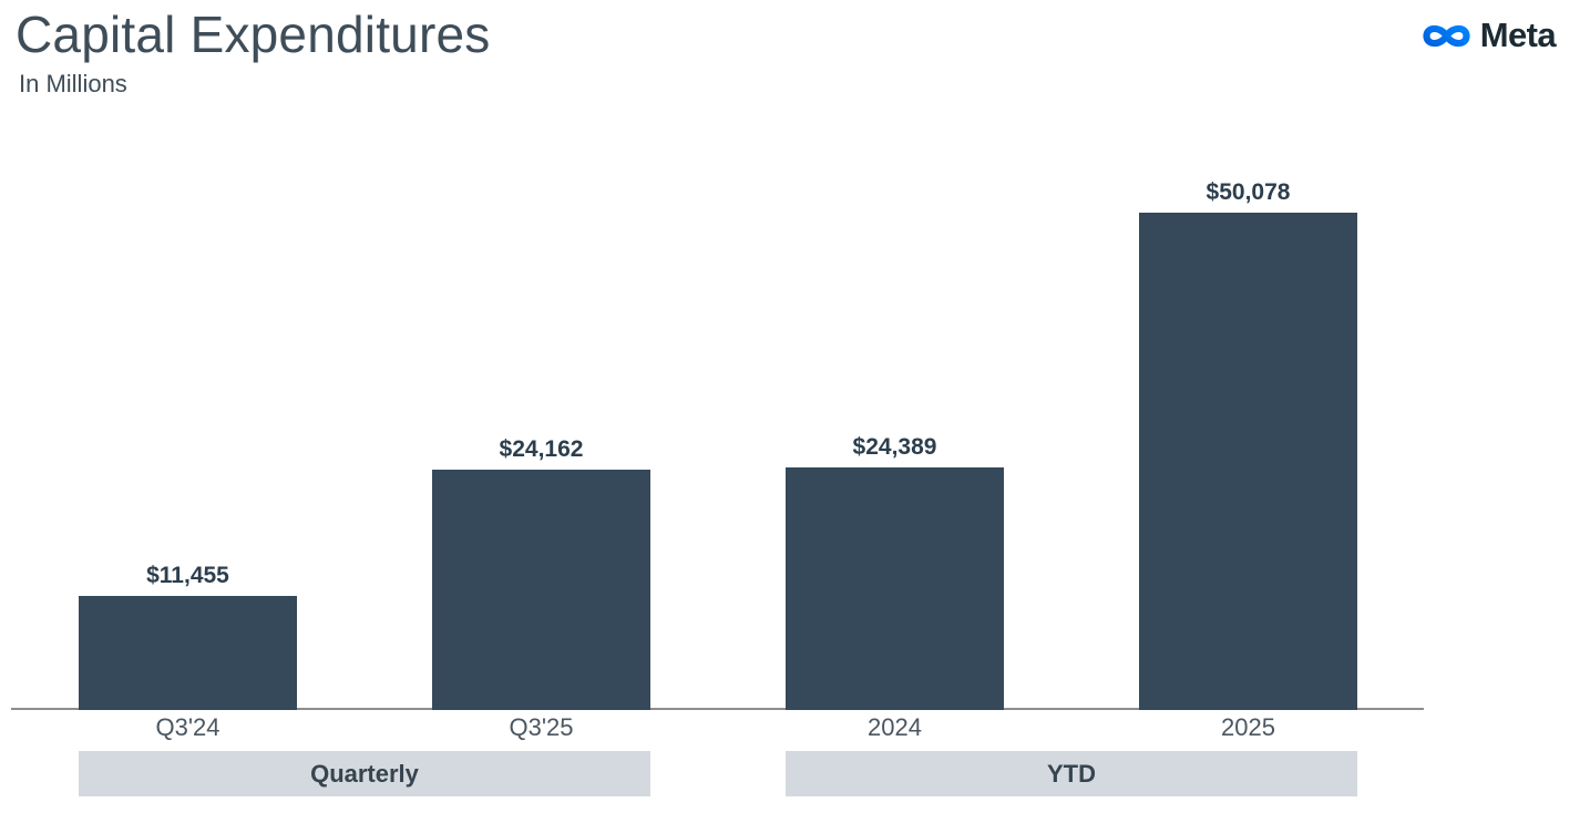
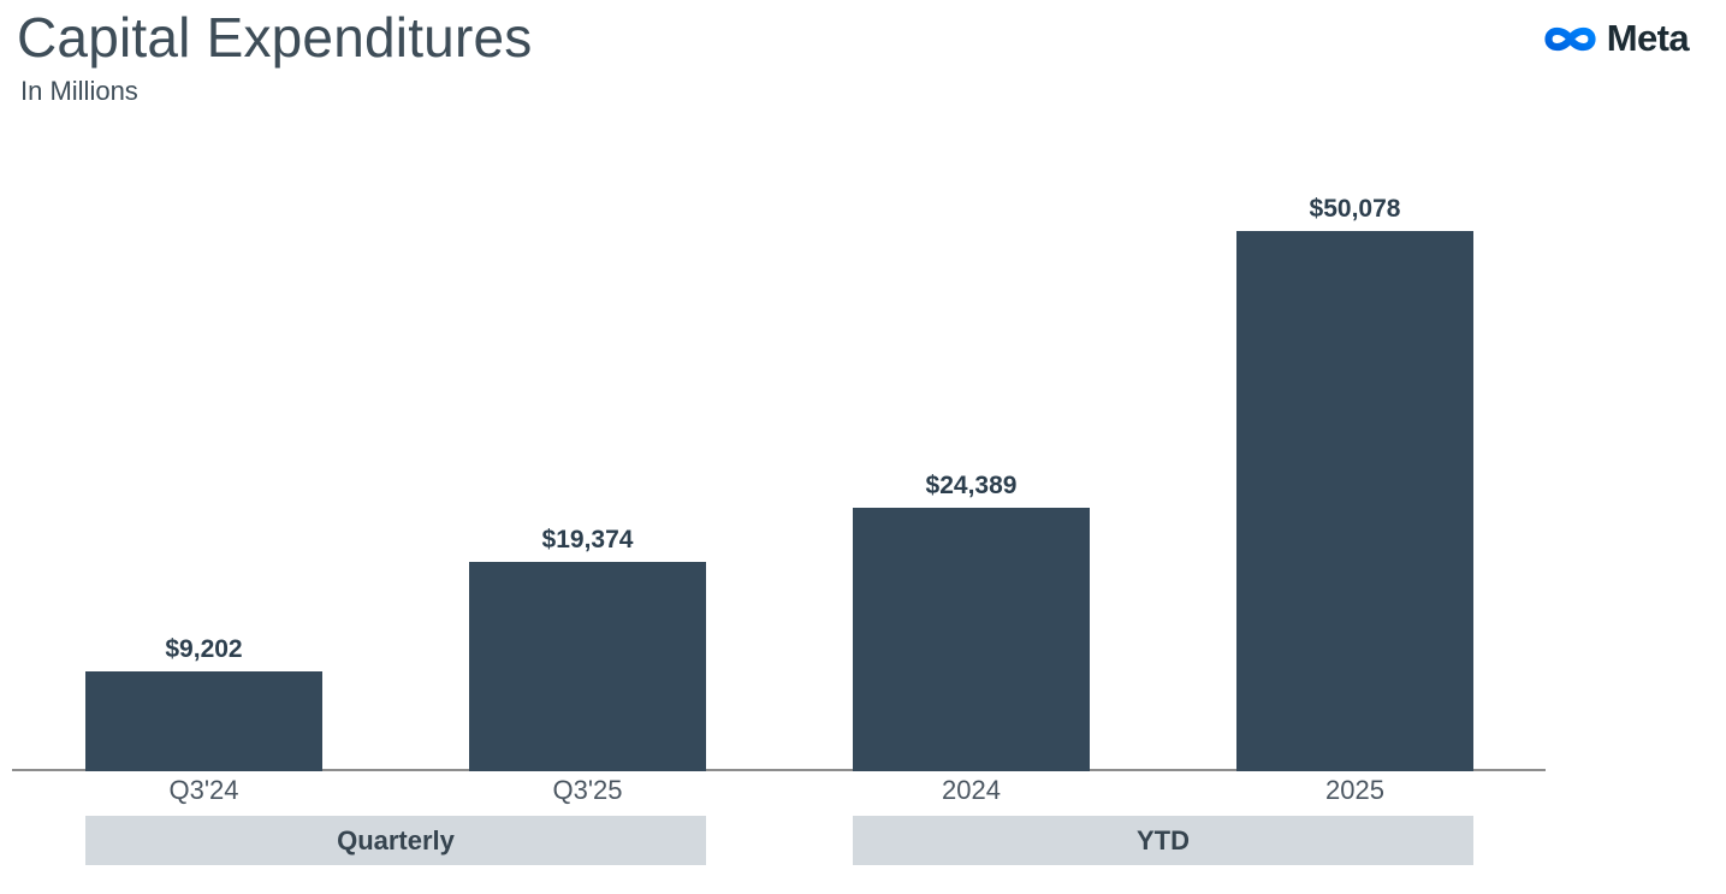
Q3'24: $11,455 -> $9,202
Q3'25: $24,162 -> $19,374
